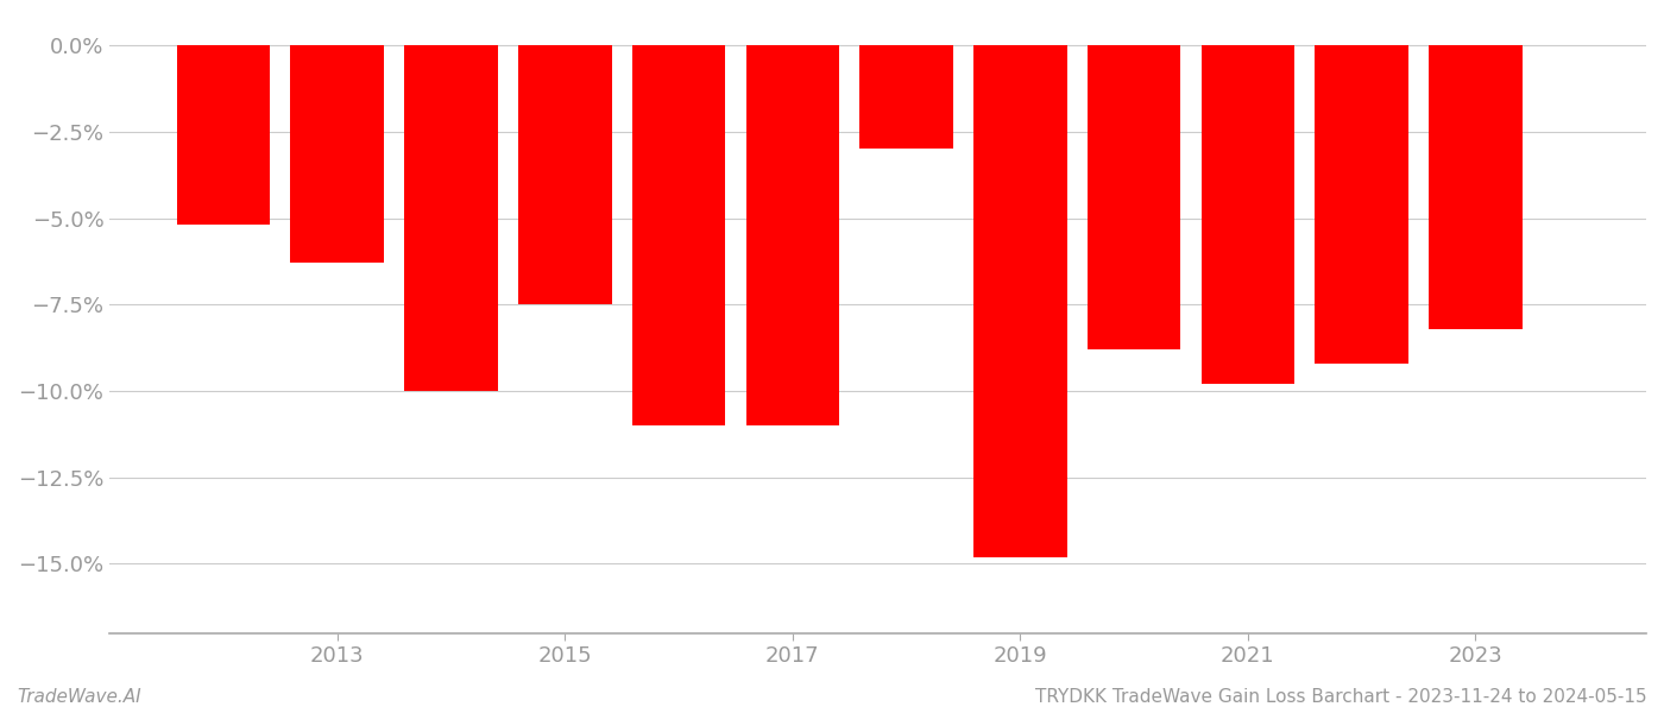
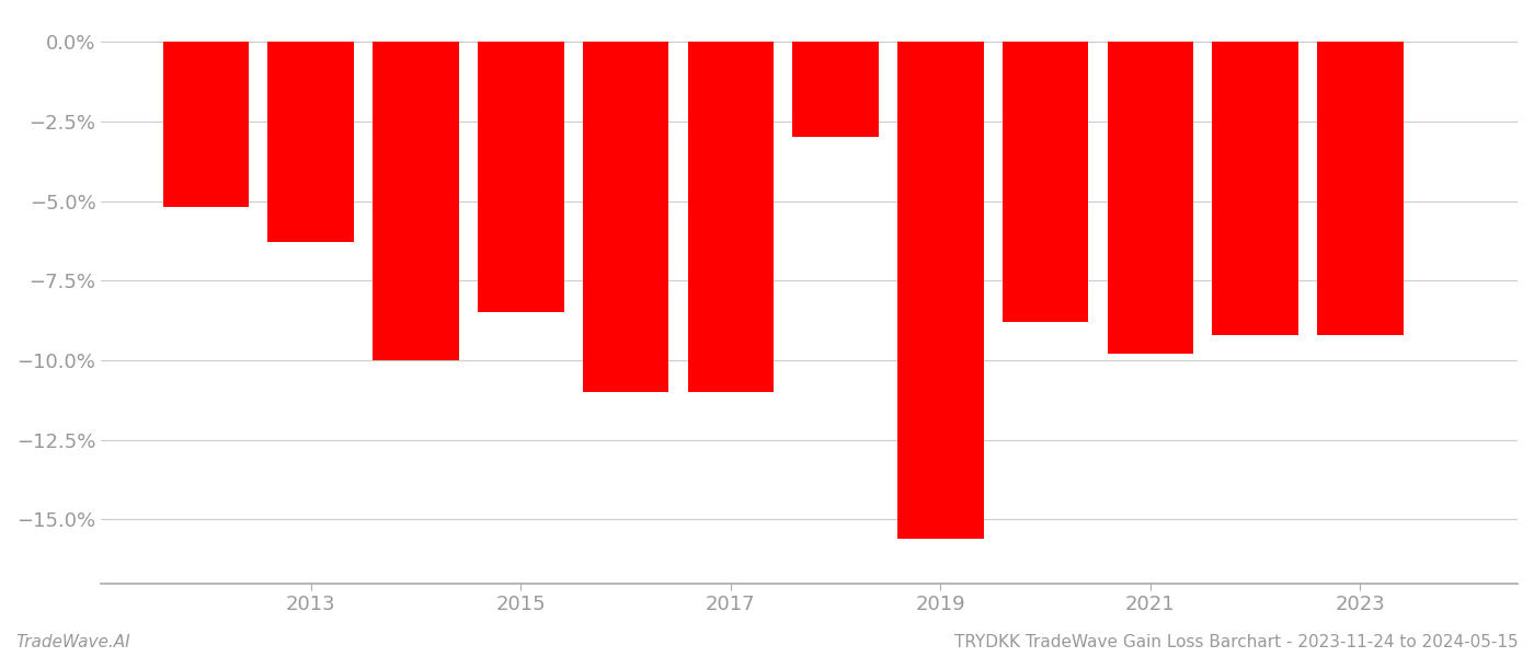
2015: -7.5% -> -8.5%
2019: -14.8% -> -15.6%
2023: -8.2% -> -9.2%
